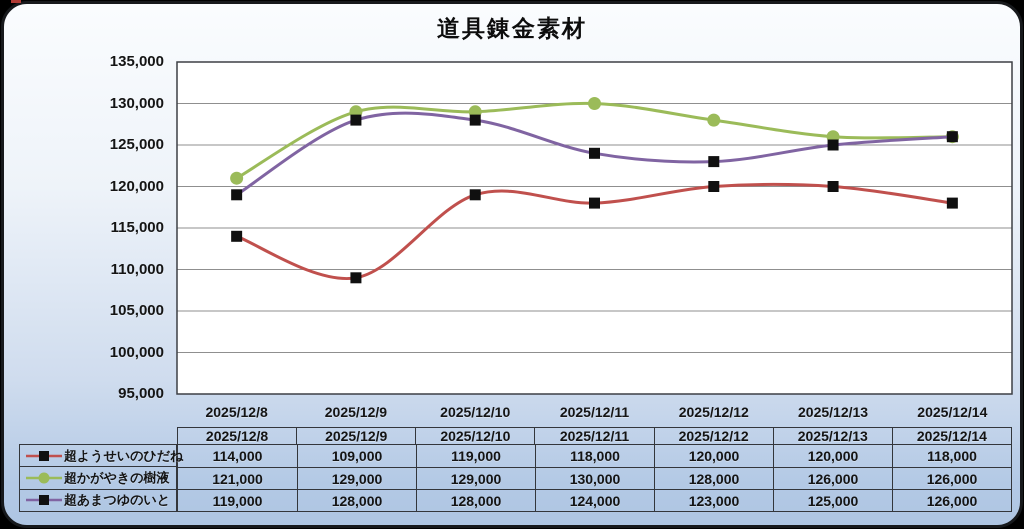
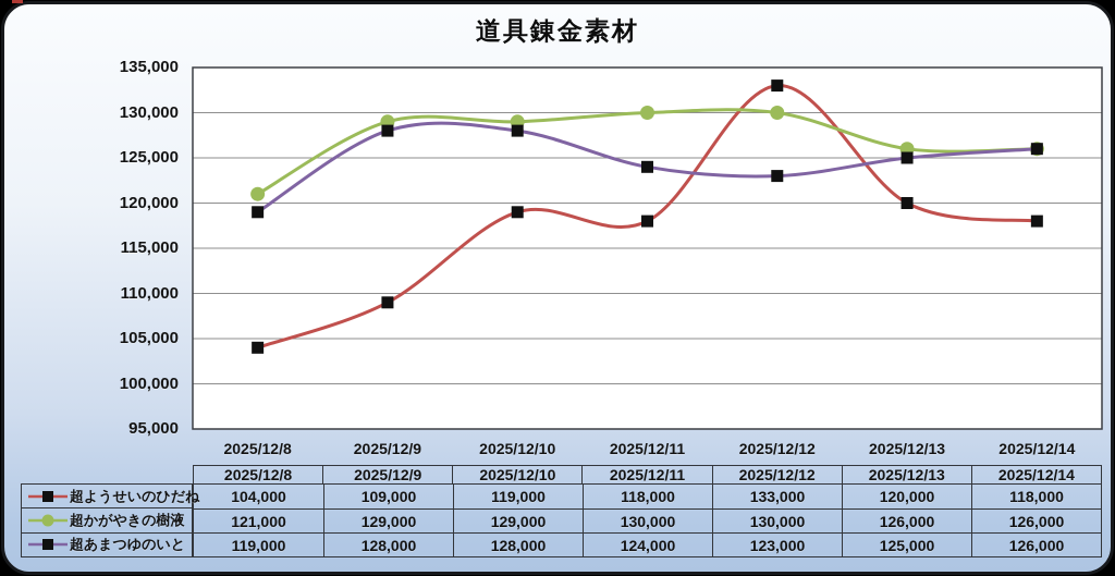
超ようせいのひだね/2025/12/8: 114,000 -> 104,000
超ようせいのひだね/2025/12/12: 120,000 -> 133,000
超かがやきの樹液/2025/12/12: 128,000 -> 130,000
